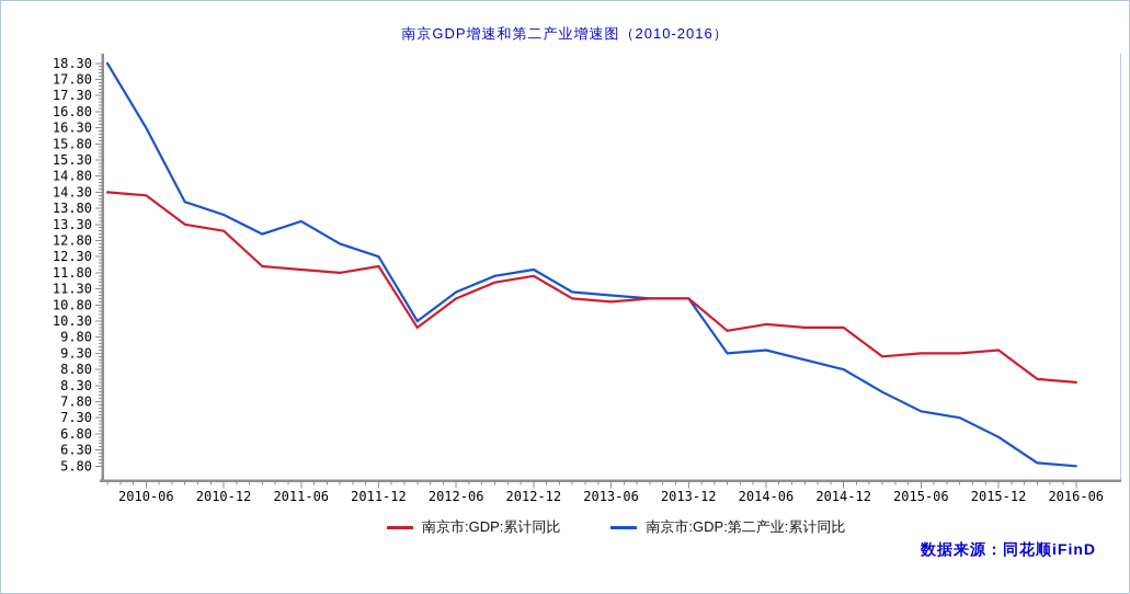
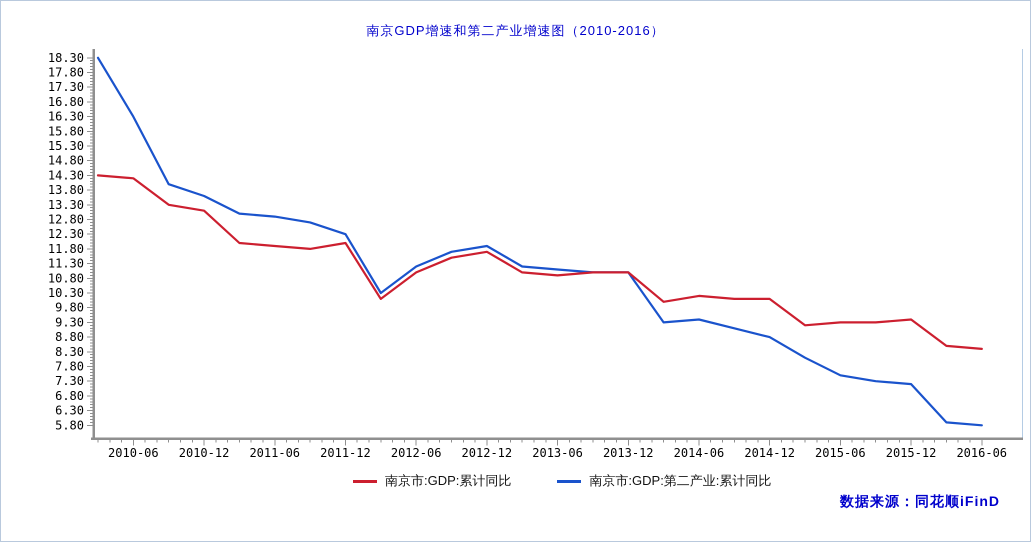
南京市:GDP:第二产业:累计同比/2011-06: 13.4 -> 12.9
南京市:GDP:第二产业:累计同比/2015-12: 6.7 -> 7.2
